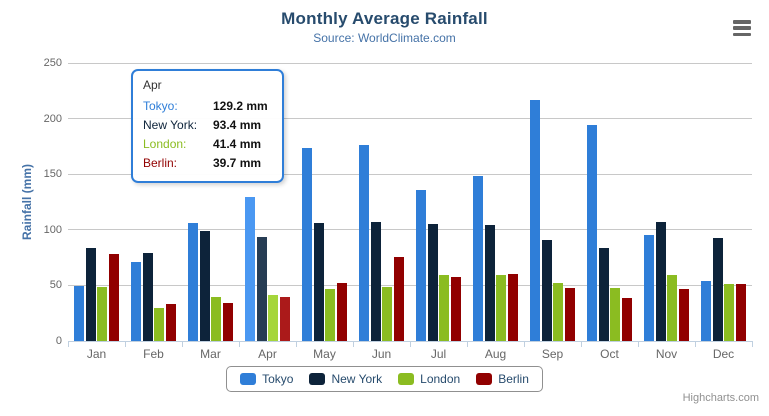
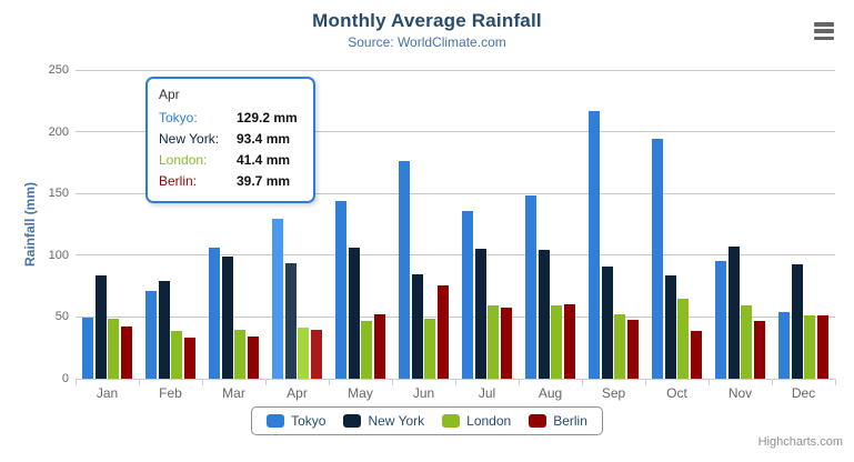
Berlin/Jan: 78 -> 42
London/Feb: 30 -> 39
Tokyo/May: 174 -> 144
New York/Jun: 107 -> 84
London/Oct: 48 -> 65
